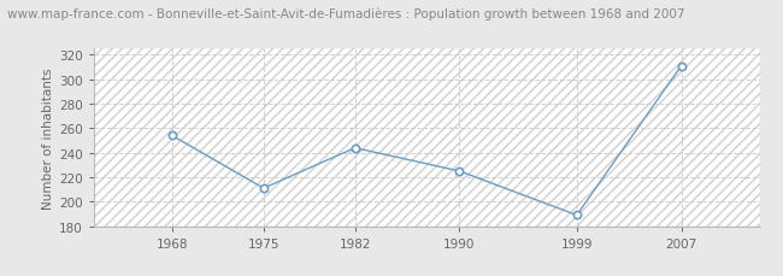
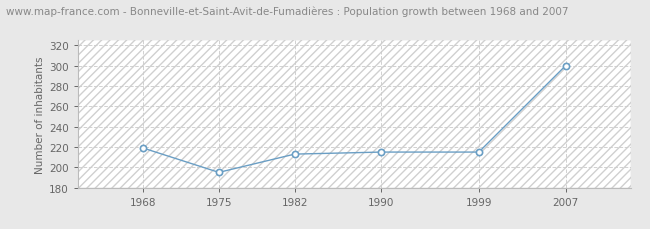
1968: 254 -> 219
1975: 211 -> 195
1982: 244 -> 213
1990: 225 -> 215
1999: 189 -> 215
2007: 311 -> 300
